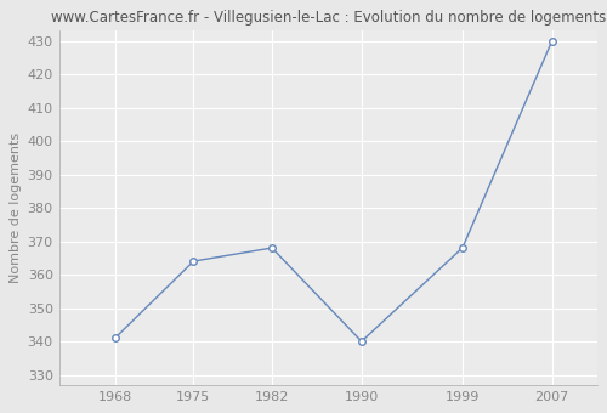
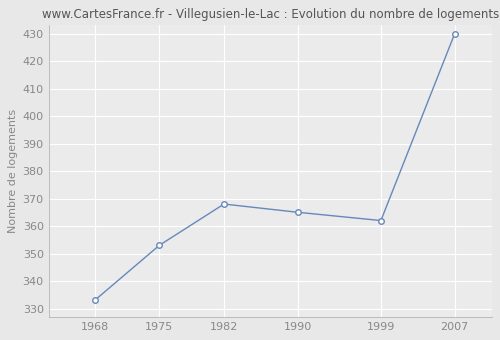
1968: 341 -> 333
1975: 364 -> 353
1990: 340 -> 365
1999: 368 -> 362
